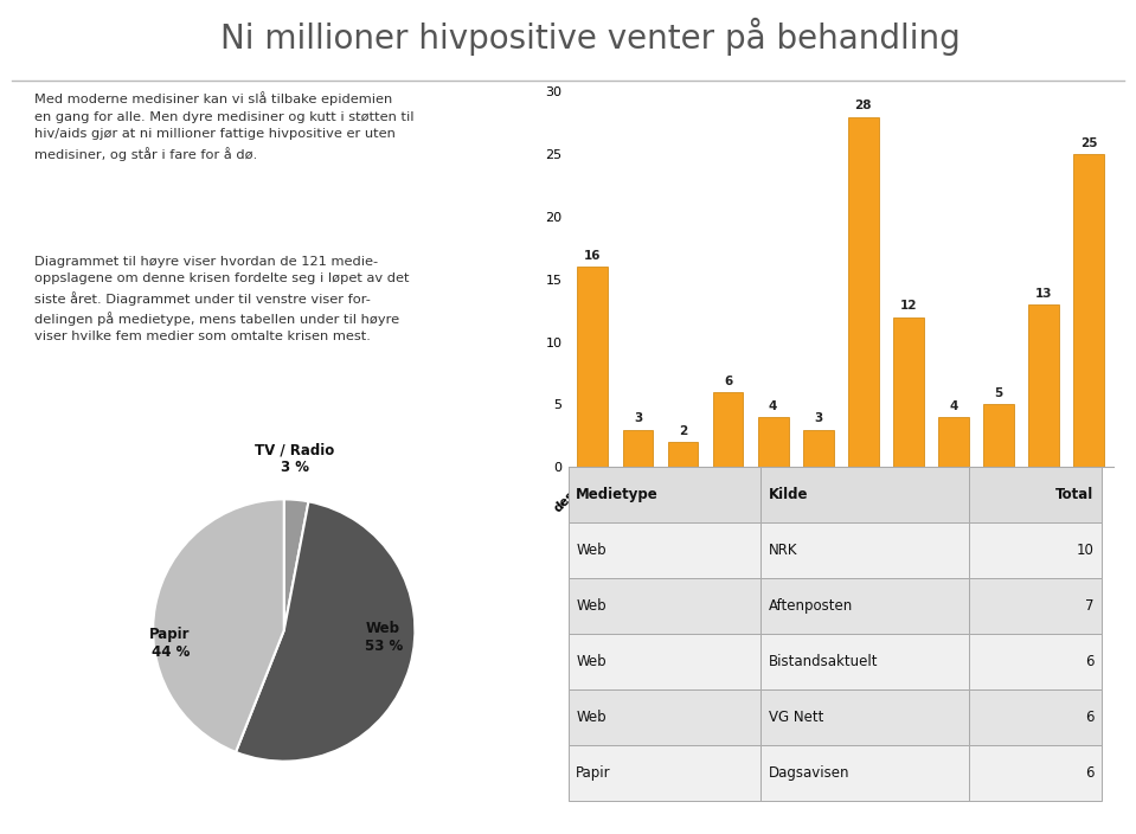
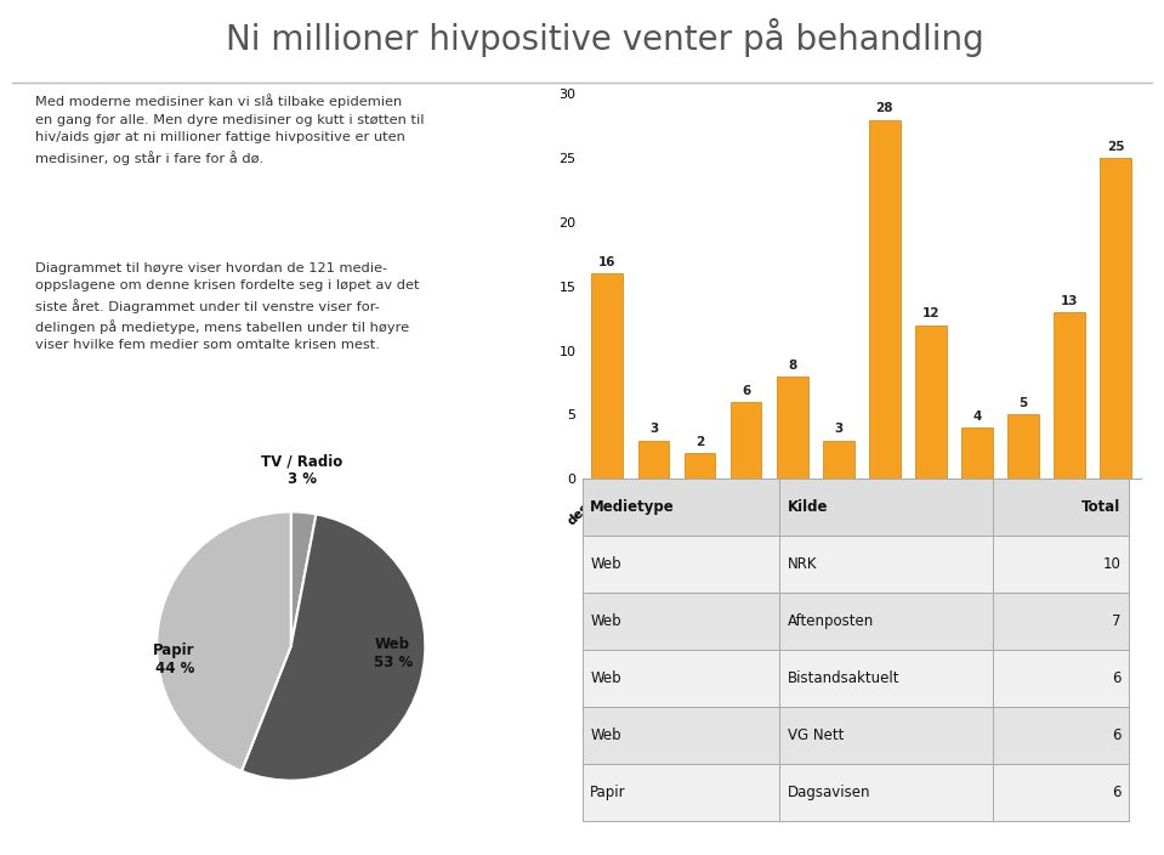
apr.11: 4 -> 8
